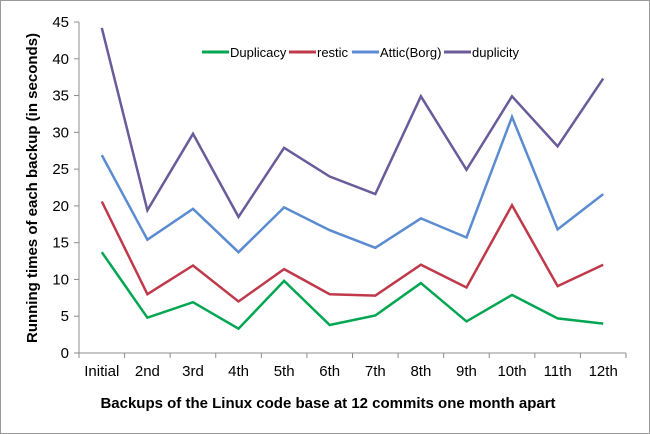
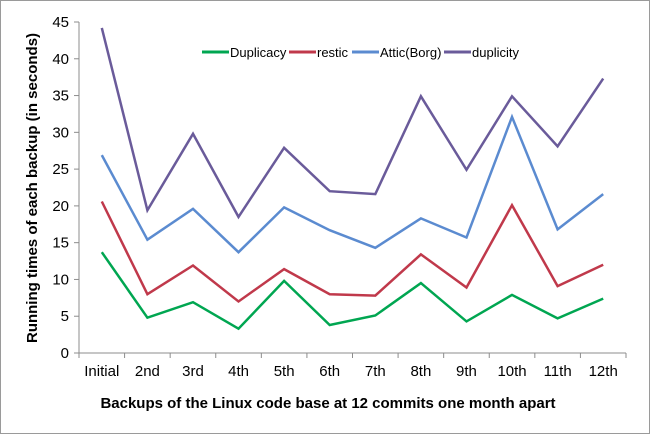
duplicity/6th: 24 -> 22
restic/8th: 12 -> 13
Duplicacy/12th: 4 -> 7
